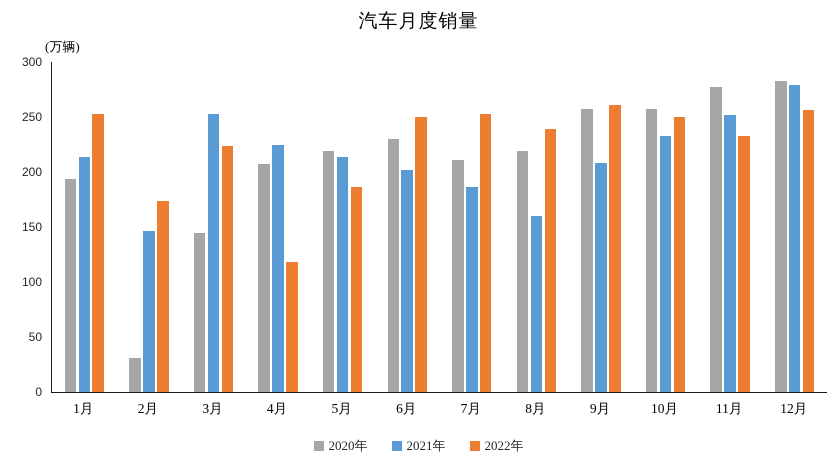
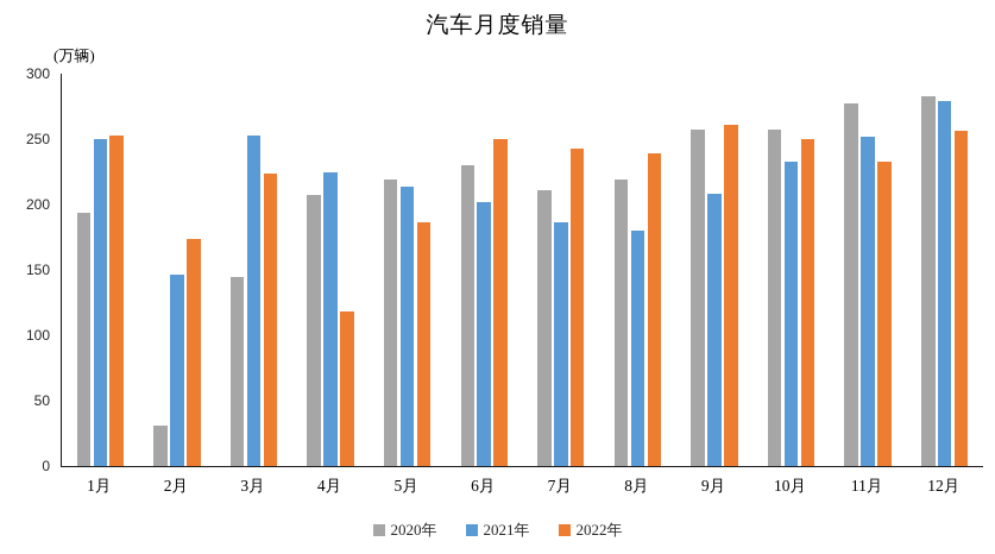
2021年/1月: 214 -> 250
2022年/7月: 253 -> 243
2021年/8月: 160 -> 180
